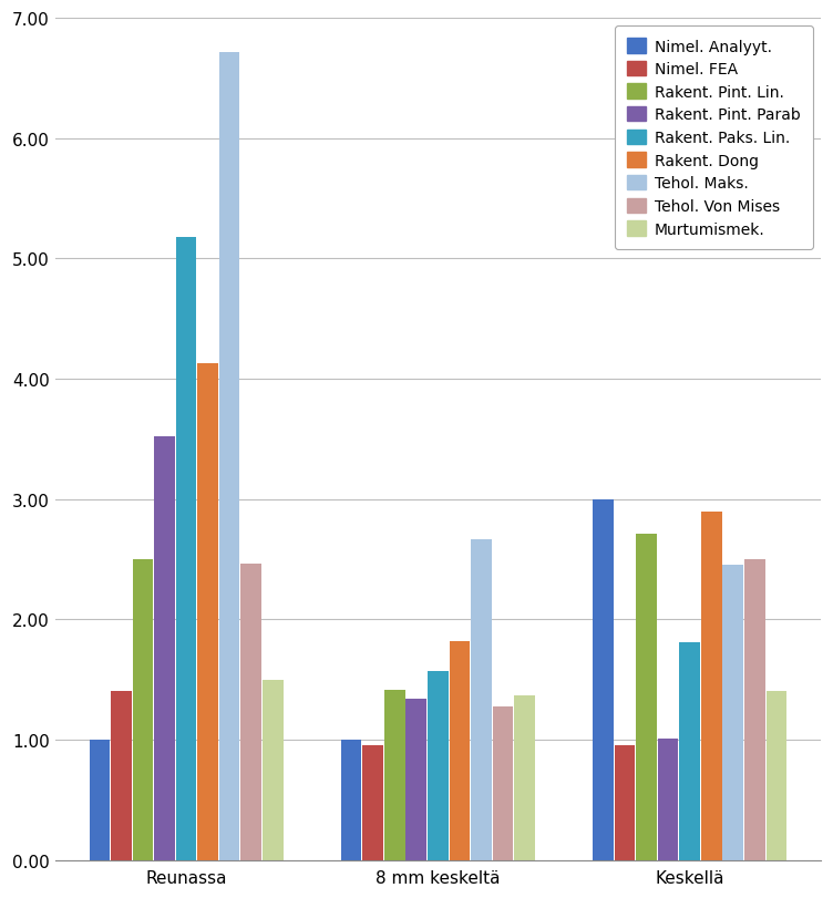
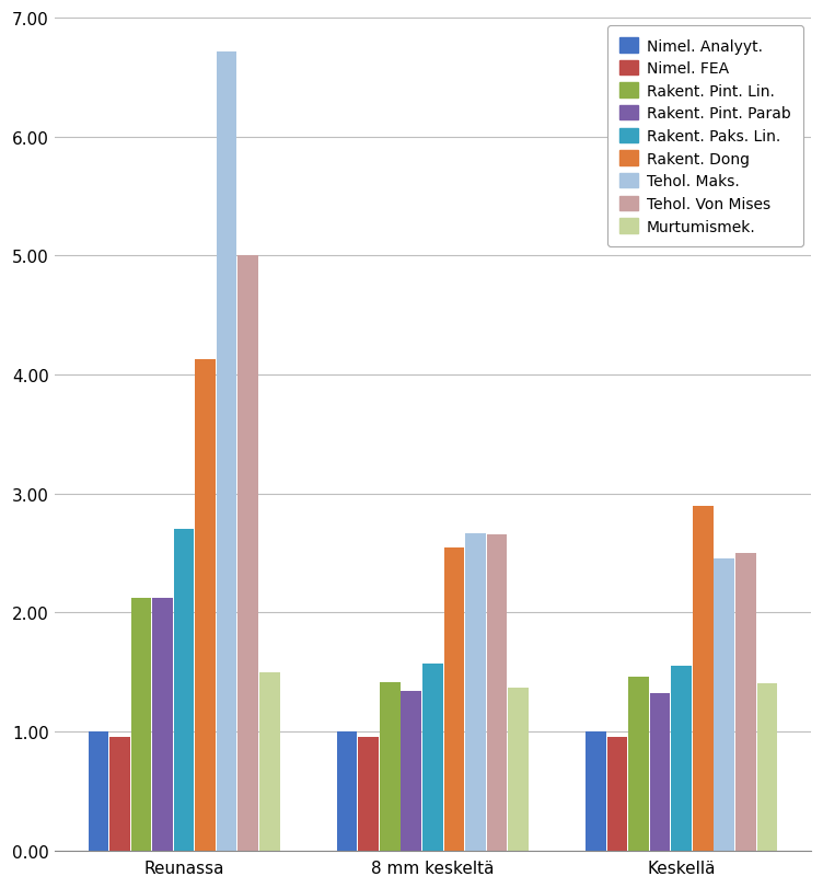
Nimel. FEA/Reunassa: 1.40 -> 0.95
Rakent. Pint. Lin./Reunassa: 2.50 -> 2.12
Rakent. Pint. Parab/Reunassa: 3.52 -> 2.12
Rakent. Paks. Lin./Reunassa: 5.18 -> 2.70
Tehol. Von Mises/Reunassa: 2.46 -> 5.00
Rakent. Dong/8 mm keskeltä: 1.82 -> 2.55
Tehol. Von Mises/8 mm keskeltä: 1.28 -> 2.66
Nimel. Analyyt./Keskellä: 3 -> 1
Rakent. Pint. Lin./Keskellä: 2.71 -> 1.46
Rakent. Pint. Parab/Keskellä: 1.01 -> 1.32
Rakent. Paks. Lin./Keskellä: 1.81 -> 1.55
